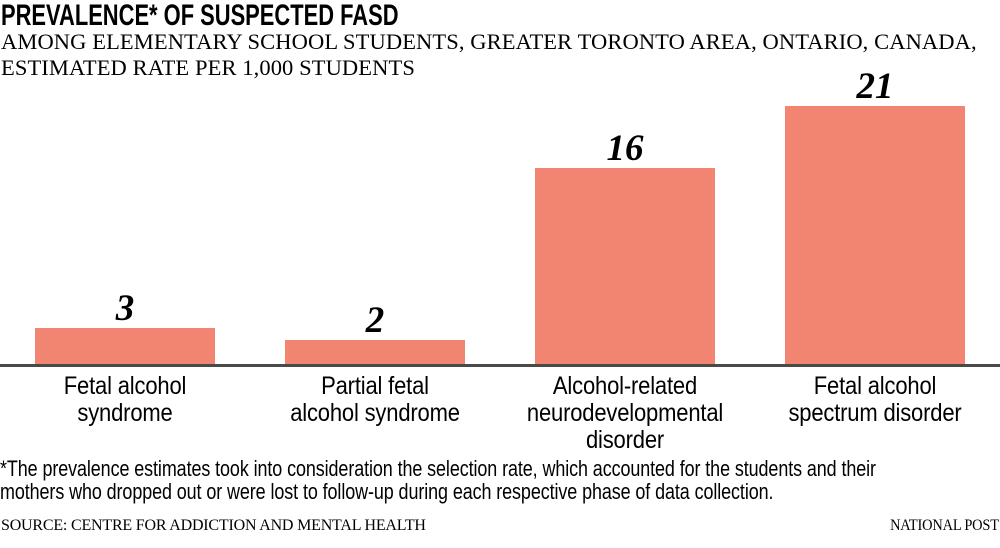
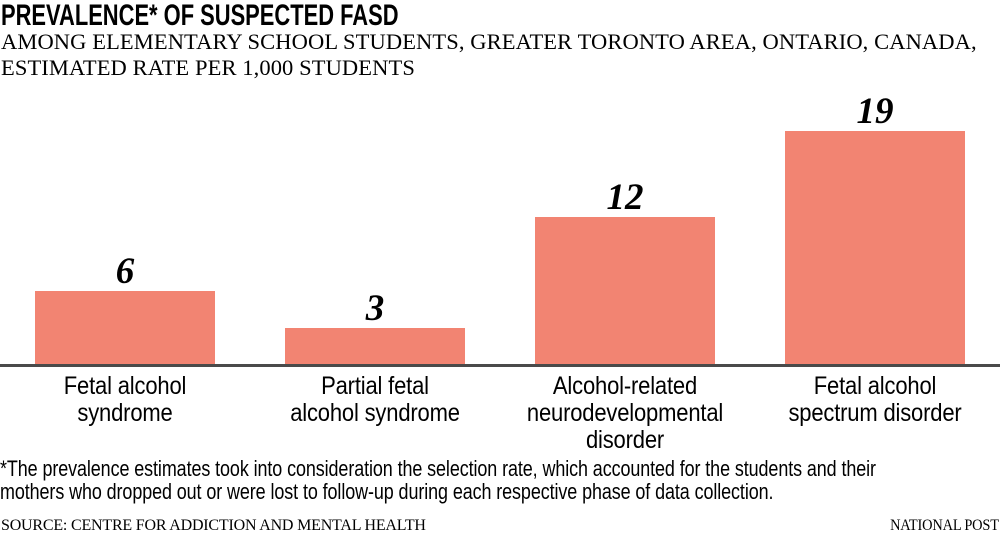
Fetal alcohol syndrome: 3 -> 6
Partial fetal alcohol syndrome: 2 -> 3
Alcohol-related neurodevelopmental disorder: 16 -> 12
Fetal alcohol spectrum disorder: 21 -> 19
